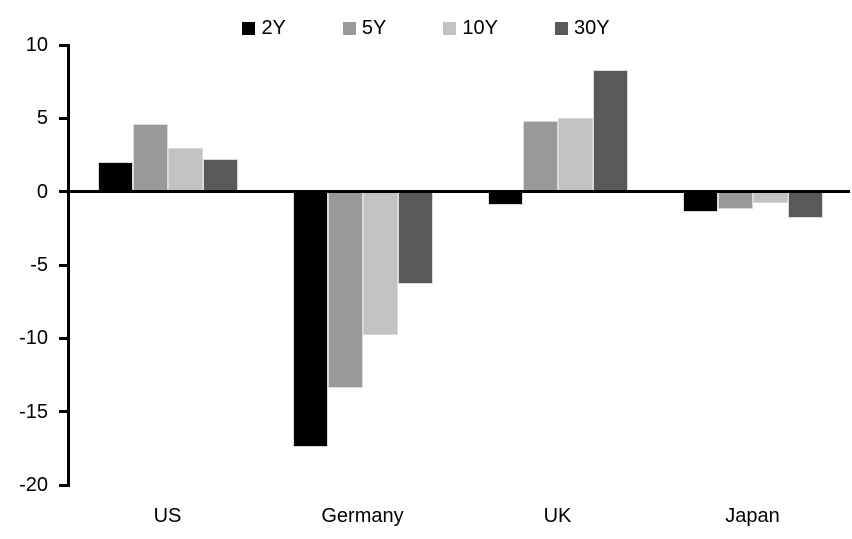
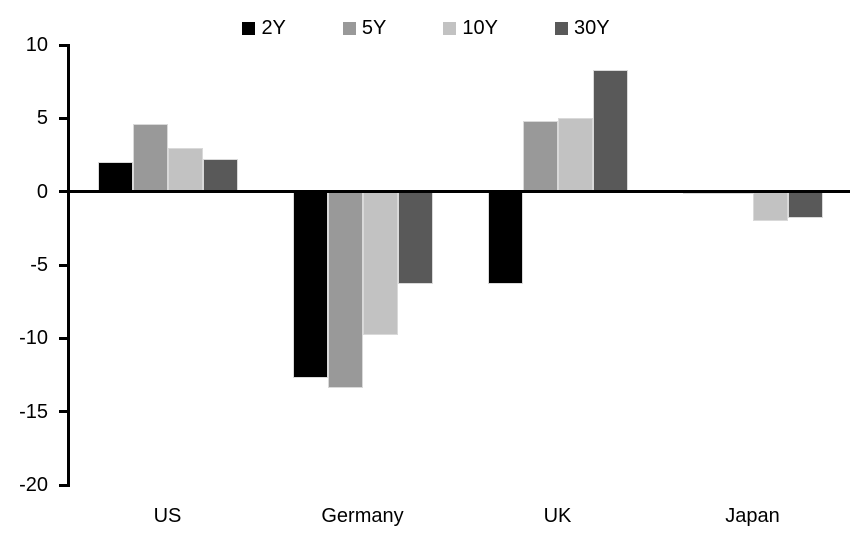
2Y/Germany: -17.4 -> -12.7
2Y/UK: -0.9 -> -6.3
2Y/Japan: -1.4 -> -0.1
5Y/Japan: -1.2 -> -0.1
10Y/Japan: -0.8 -> -2.0
